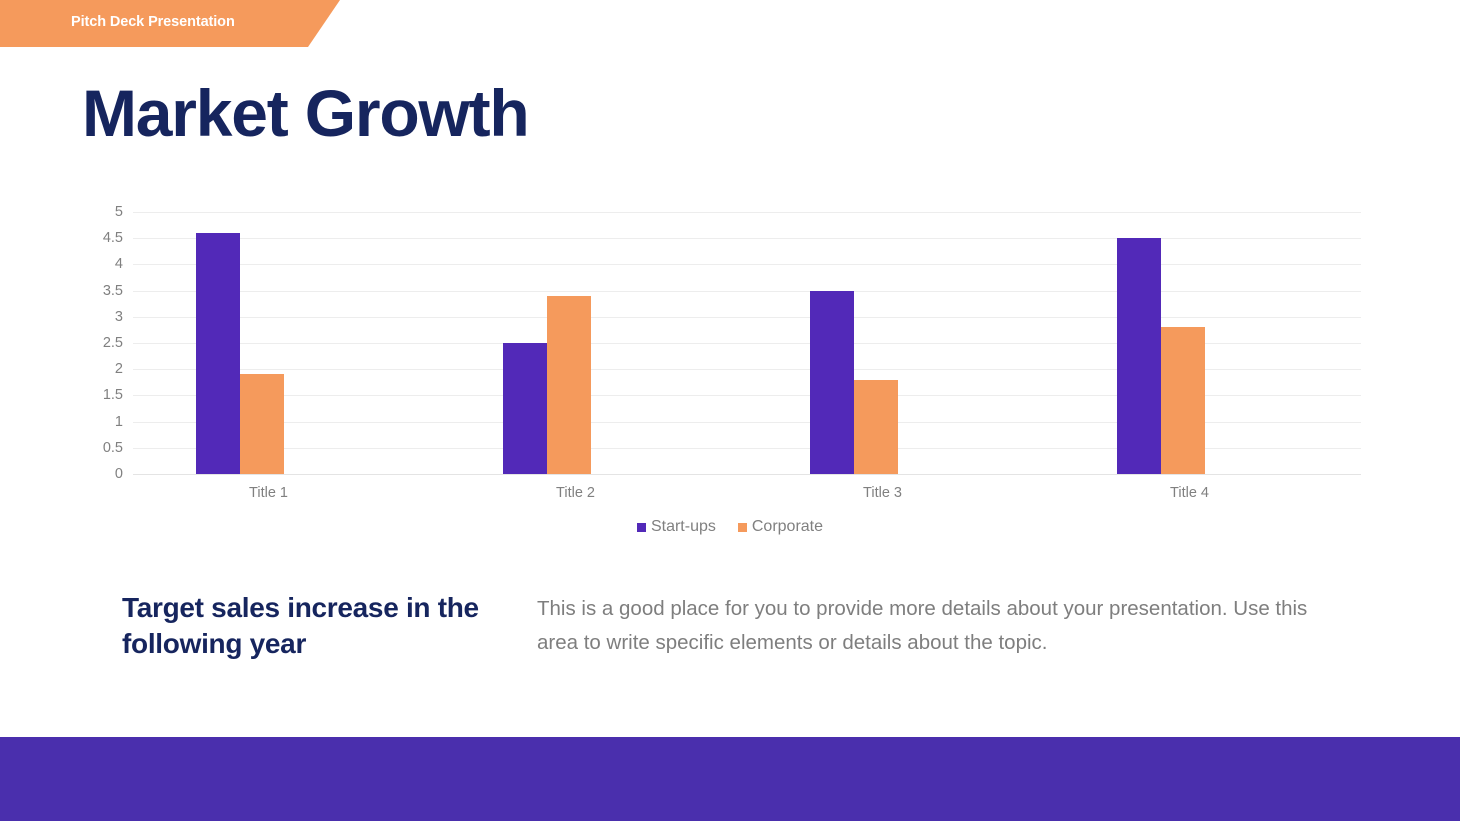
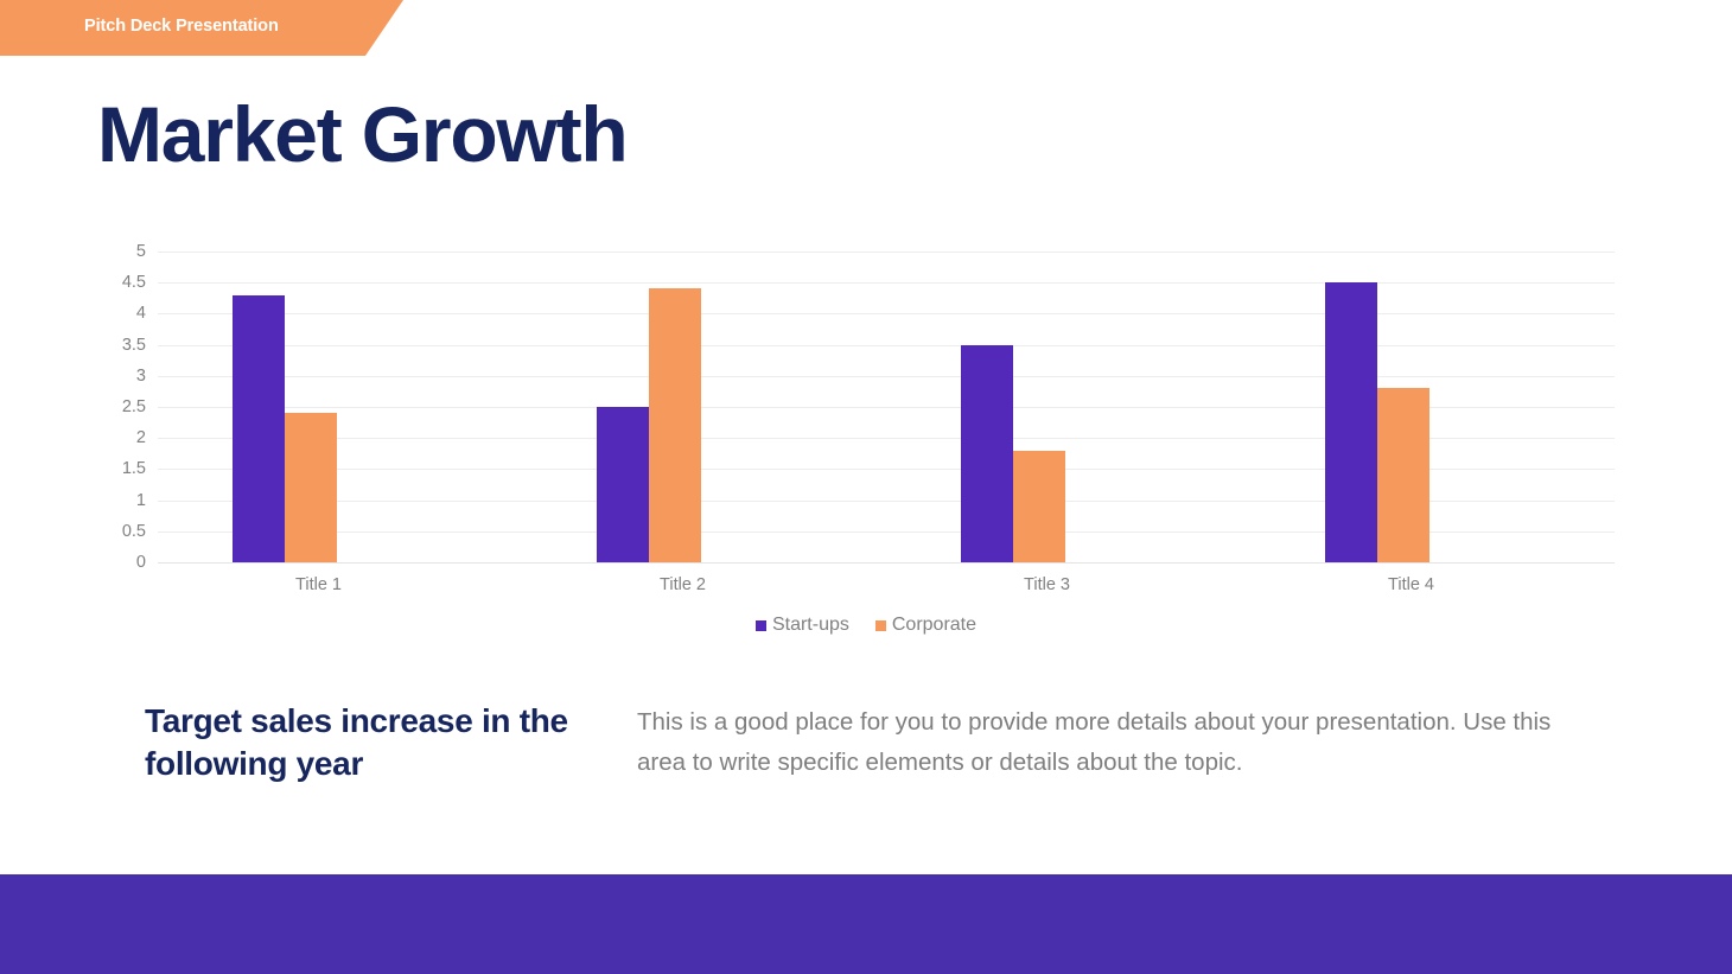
Start-ups/Title 1: 4.6 -> 4.3
Corporate/Title 1: 1.9 -> 2.4
Corporate/Title 2: 3.4 -> 4.4
